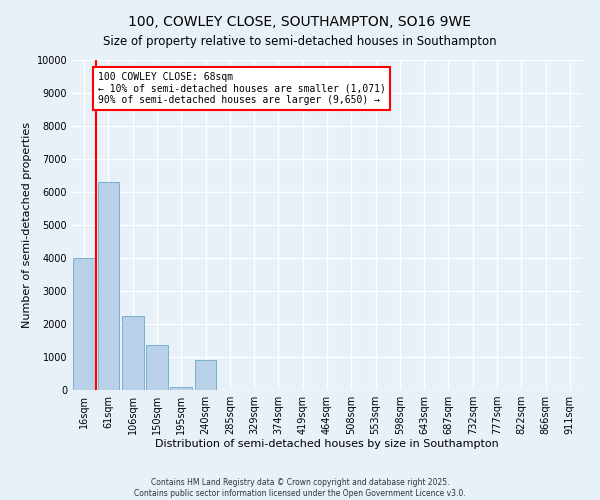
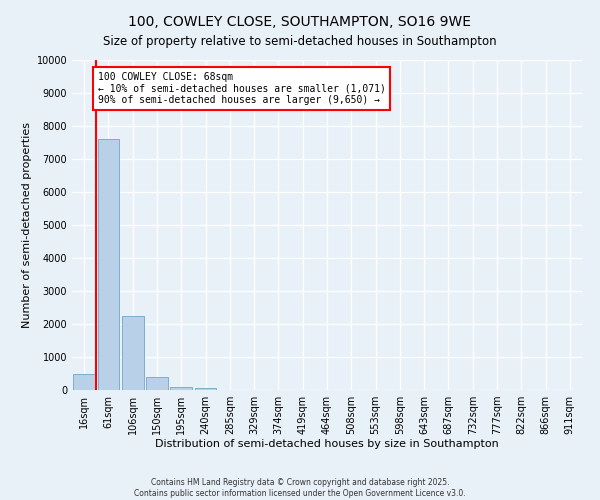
16sqm: 4000 -> 500
61sqm: 6300 -> 7600
150sqm: 1350 -> 400
240sqm: 900 -> 50
